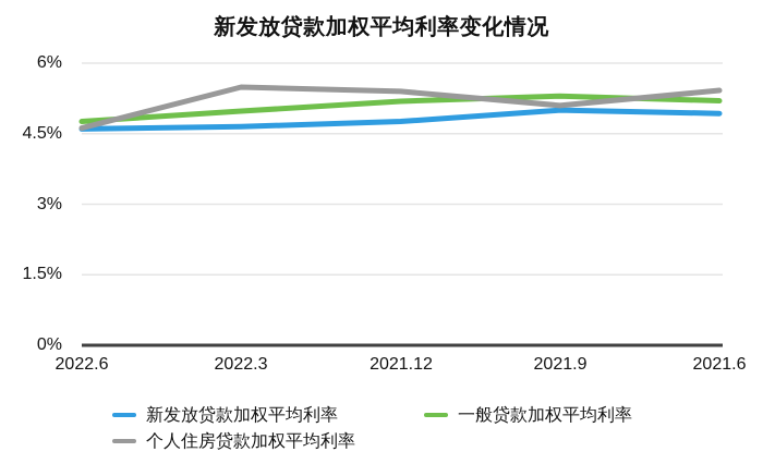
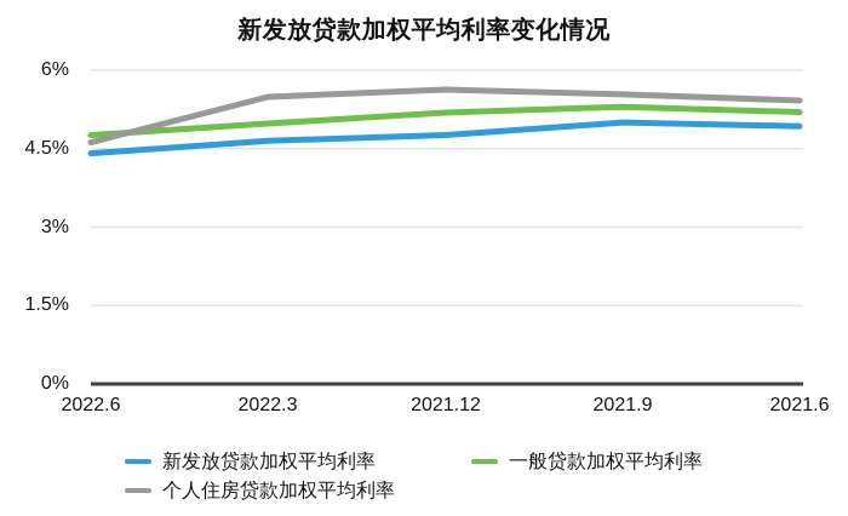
新发放贷款加权平均利率/2022.6: 4.6% -> 4.4%
个人住房贷款加权平均利率/2021.12: 5.4% -> 5.6%
个人住房贷款加权平均利率/2021.9: 5.1% -> 5.5%
